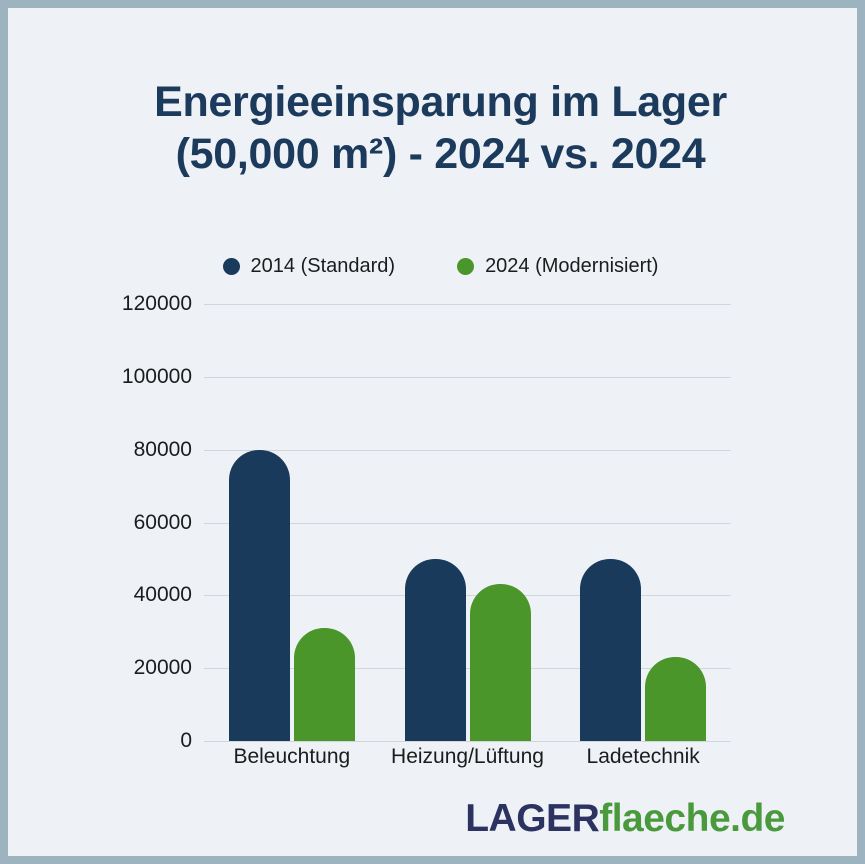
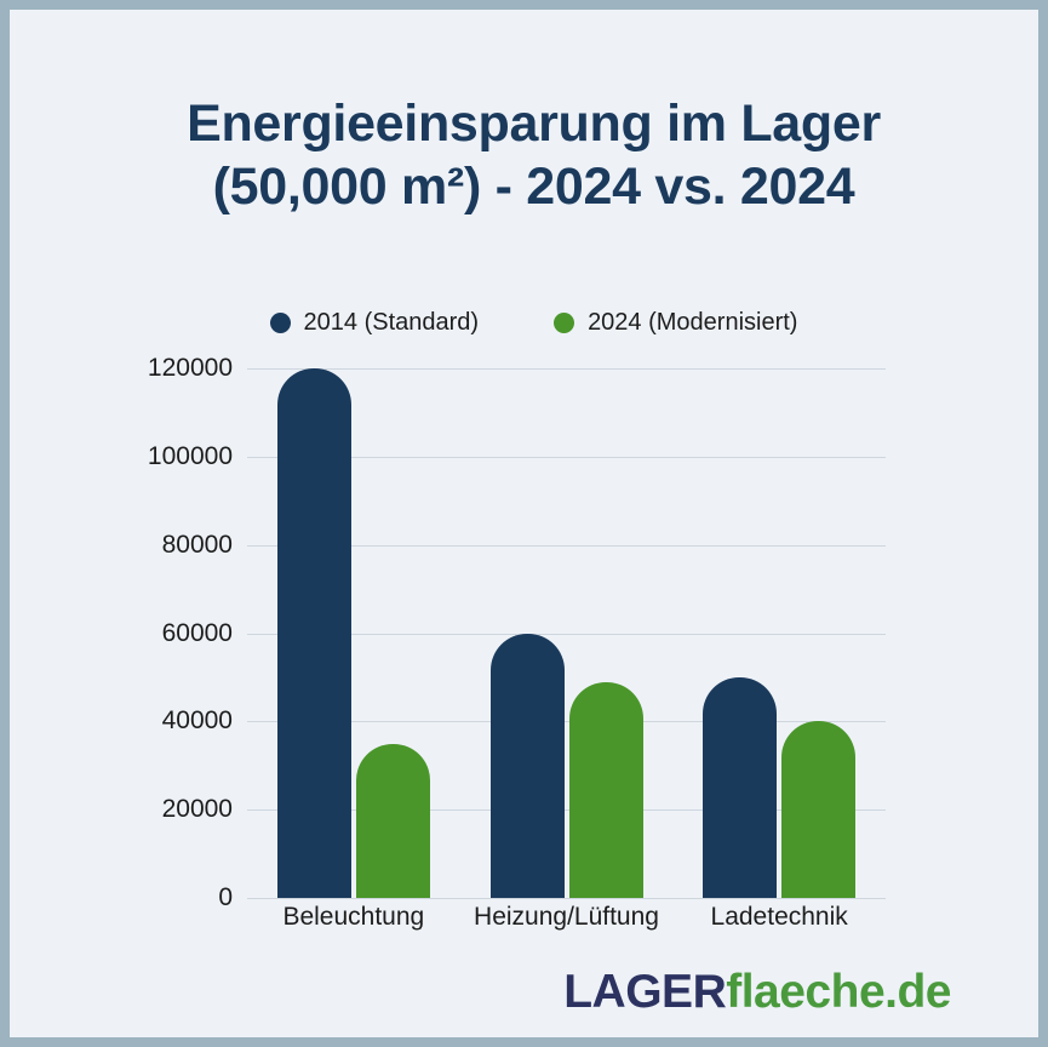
2014 (Standard)/Beleuchtung: 80000 -> 120000
2024 (Modernisiert)/Beleuchtung: 31000 -> 35000
2014 (Standard)/Heizung/Lüftung: 50000 -> 60000
2024 (Modernisiert)/Heizung/Lüftung: 43000 -> 49000
2024 (Modernisiert)/Ladetechnik: 23000 -> 40000
